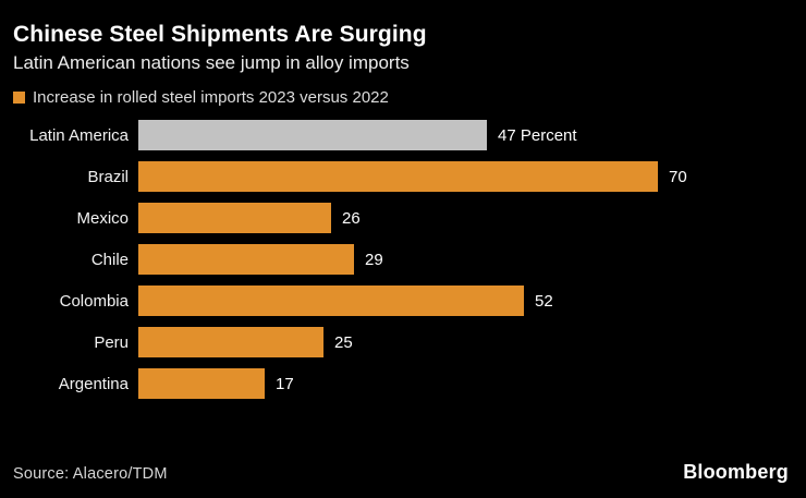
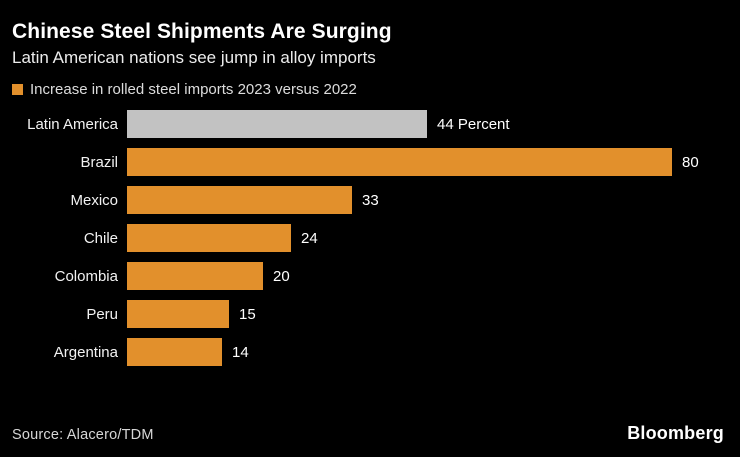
Latin America: 47 -> 44
Brazil: 70 -> 80
Mexico: 26 -> 33
Chile: 29 -> 24
Colombia: 52 -> 20
Peru: 25 -> 15
Argentina: 17 -> 14
